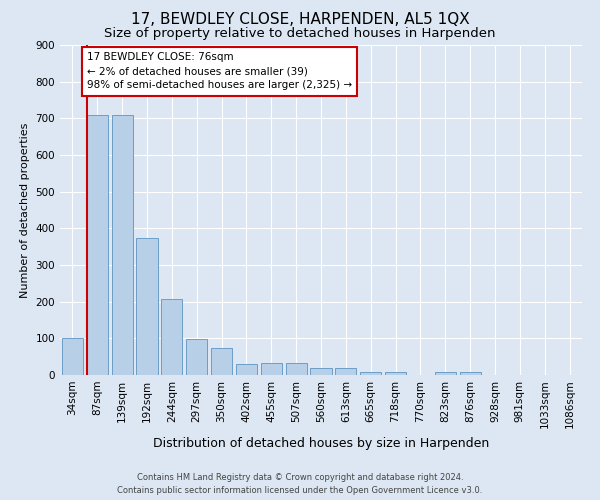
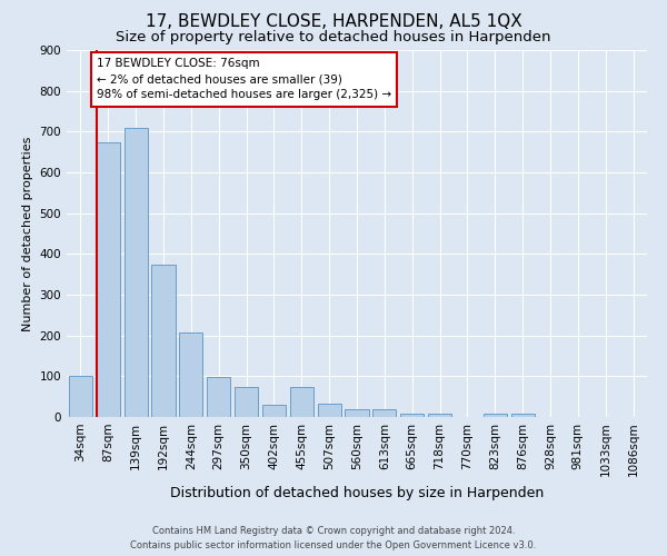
87sqm: 710 -> 675
455sqm: 33 -> 75
